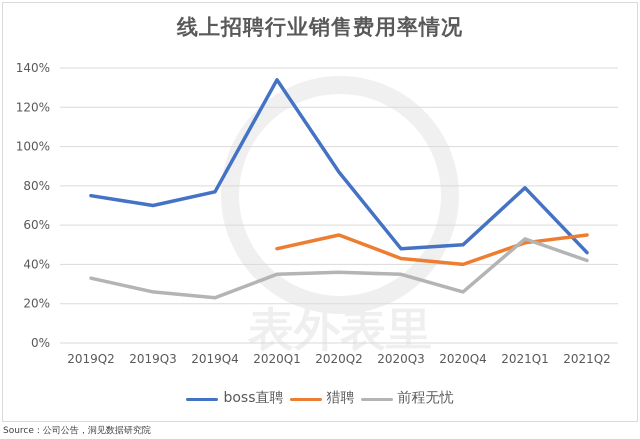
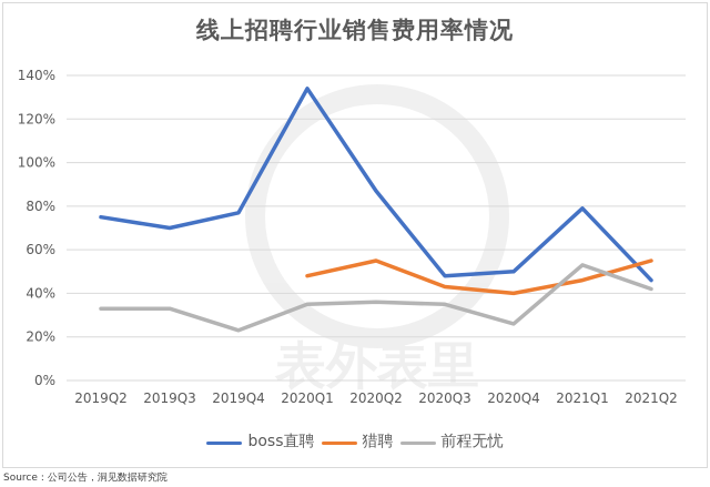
前程无忧/2019Q3: 26% -> 33%
猎聘/2021Q1: 51% -> 46%
